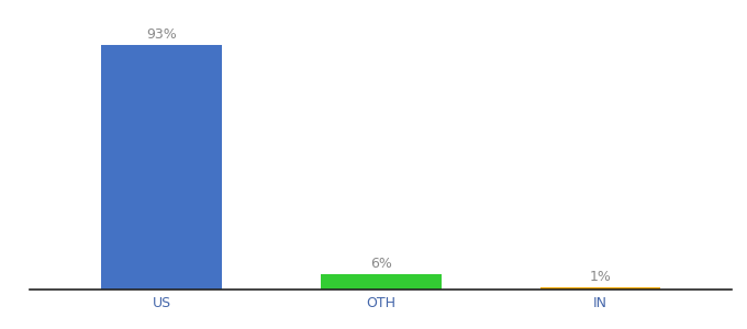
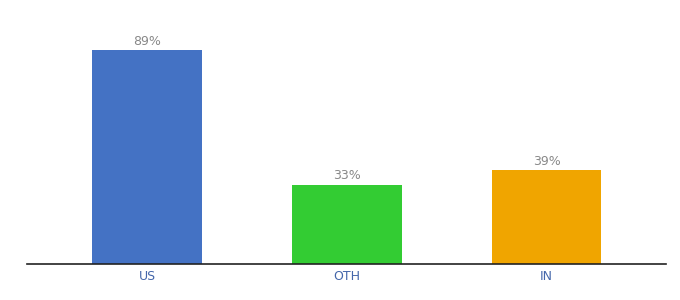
US: 93% -> 89%
OTH: 6% -> 33%
IN: 1% -> 39%
